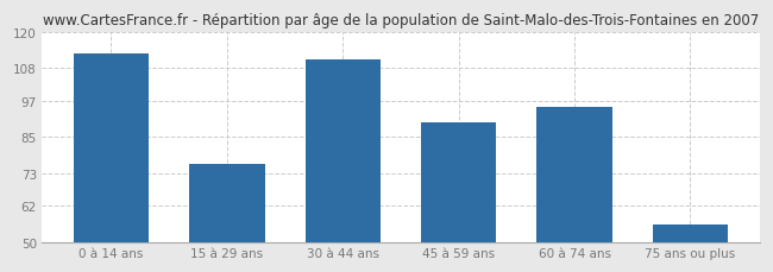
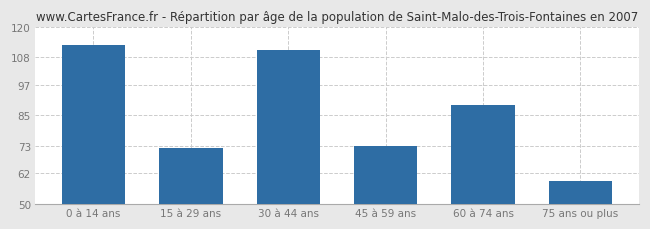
15 à 29 ans: 76 -> 72
45 à 59 ans: 90 -> 73
60 à 74 ans: 95 -> 89
75 ans ou plus: 56 -> 59
